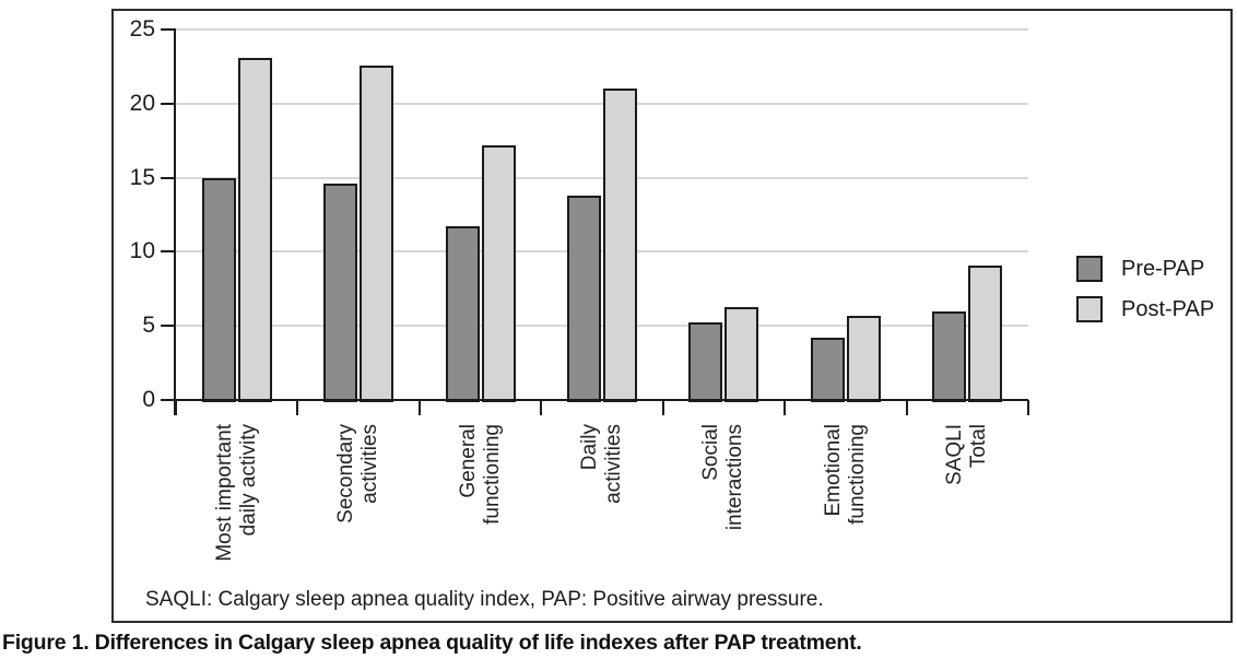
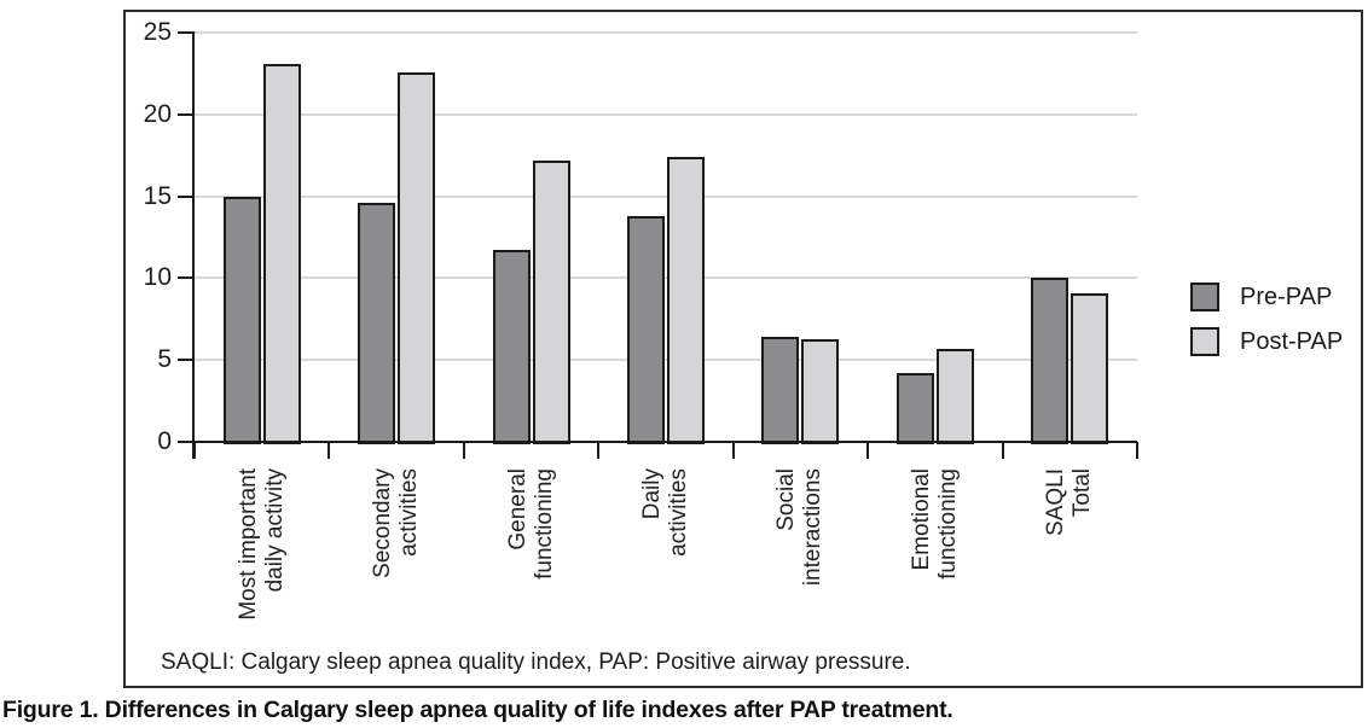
Post-PAP/Daily activities: 21.0 -> 17.4
Pre-PAP/Social interactions: 5.2 -> 6.4
Pre-PAP/SAQLI Total: 6.0 -> 10.0
